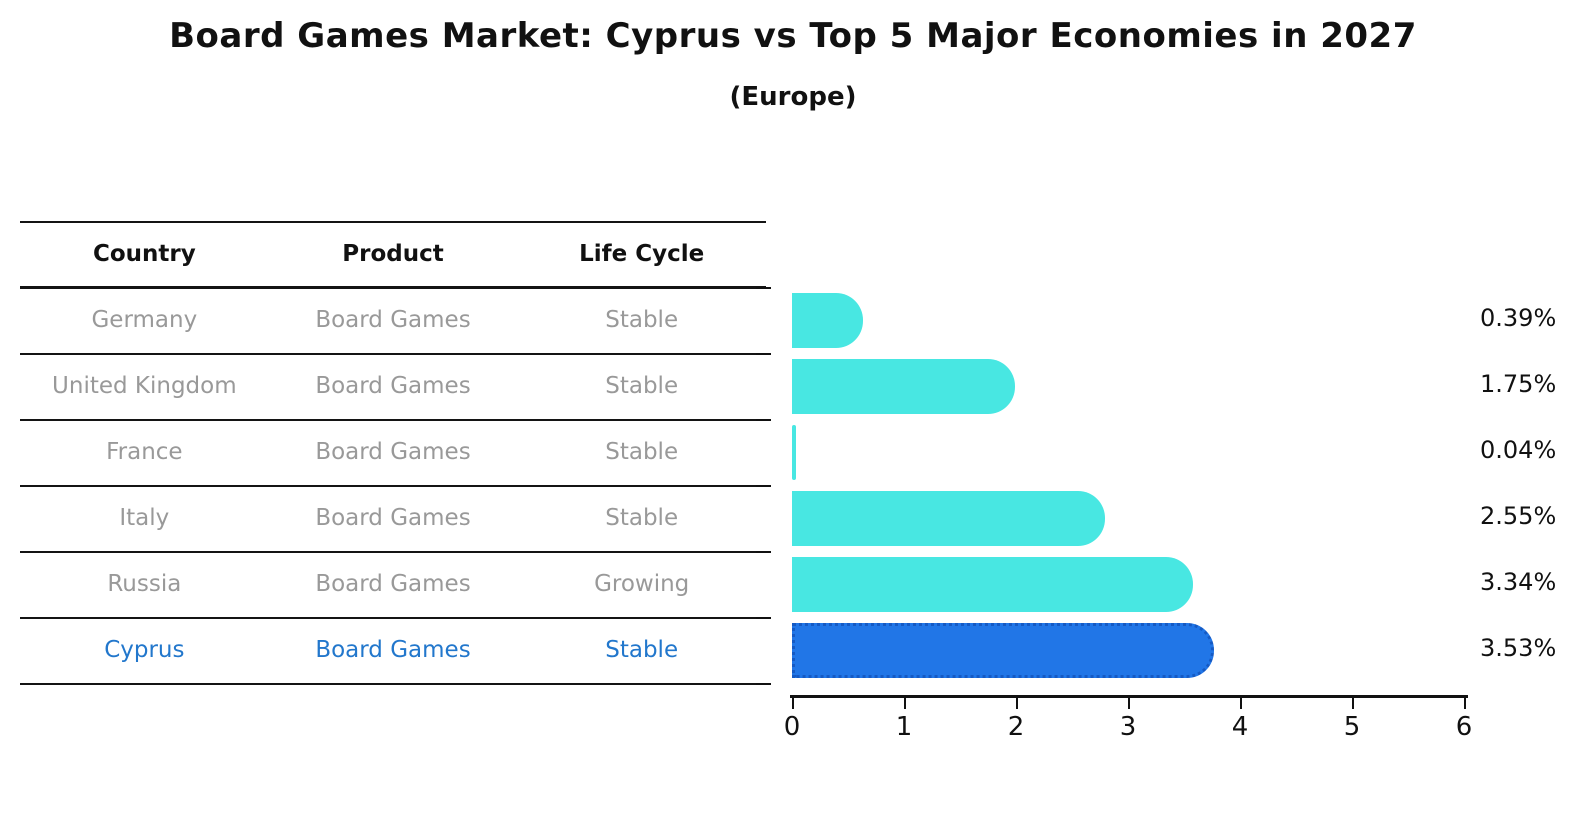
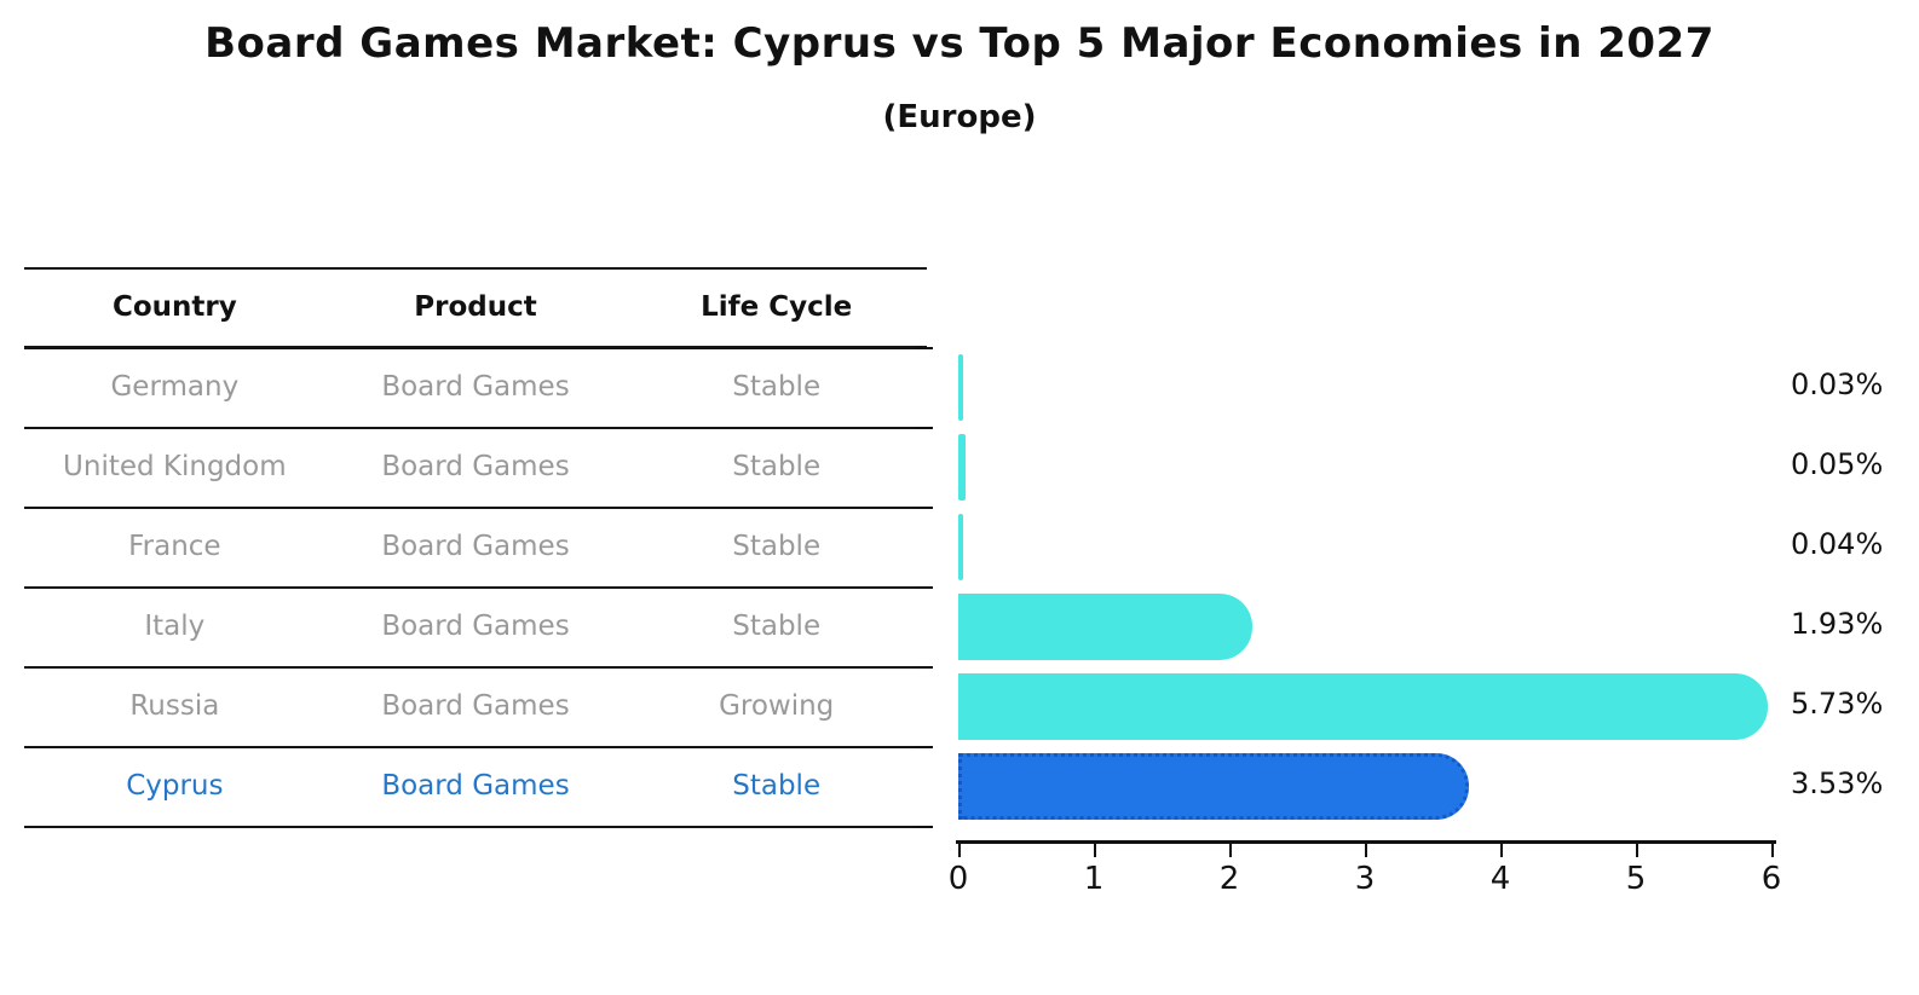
Germany: 0.39% -> 0.03%
United Kingdom: 1.75% -> 0.05%
Italy: 2.55% -> 1.93%
Russia: 3.34% -> 5.73%
